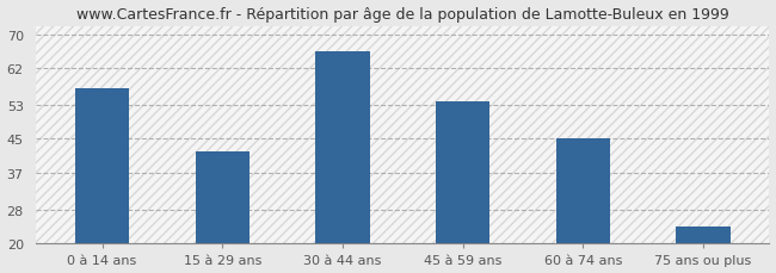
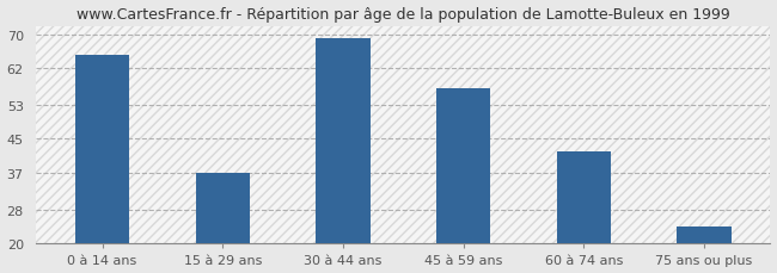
0 à 14 ans: 57 -> 65
15 à 29 ans: 42 -> 37
30 à 44 ans: 66 -> 69
45 à 59 ans: 54 -> 57
60 à 74 ans: 45 -> 42
